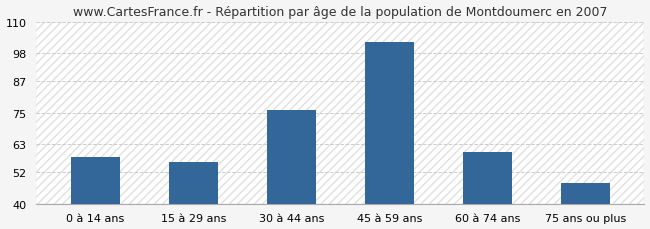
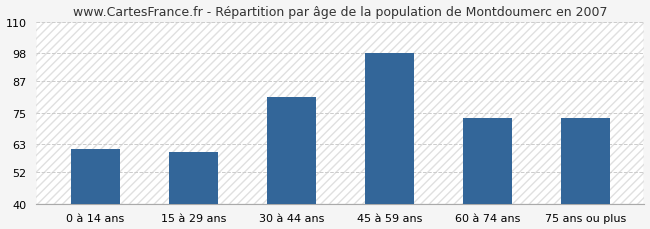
0 à 14 ans: 58 -> 61
15 à 29 ans: 56 -> 60
30 à 44 ans: 76 -> 81
45 à 59 ans: 102 -> 98
60 à 74 ans: 60 -> 73
75 ans ou plus: 48 -> 73
